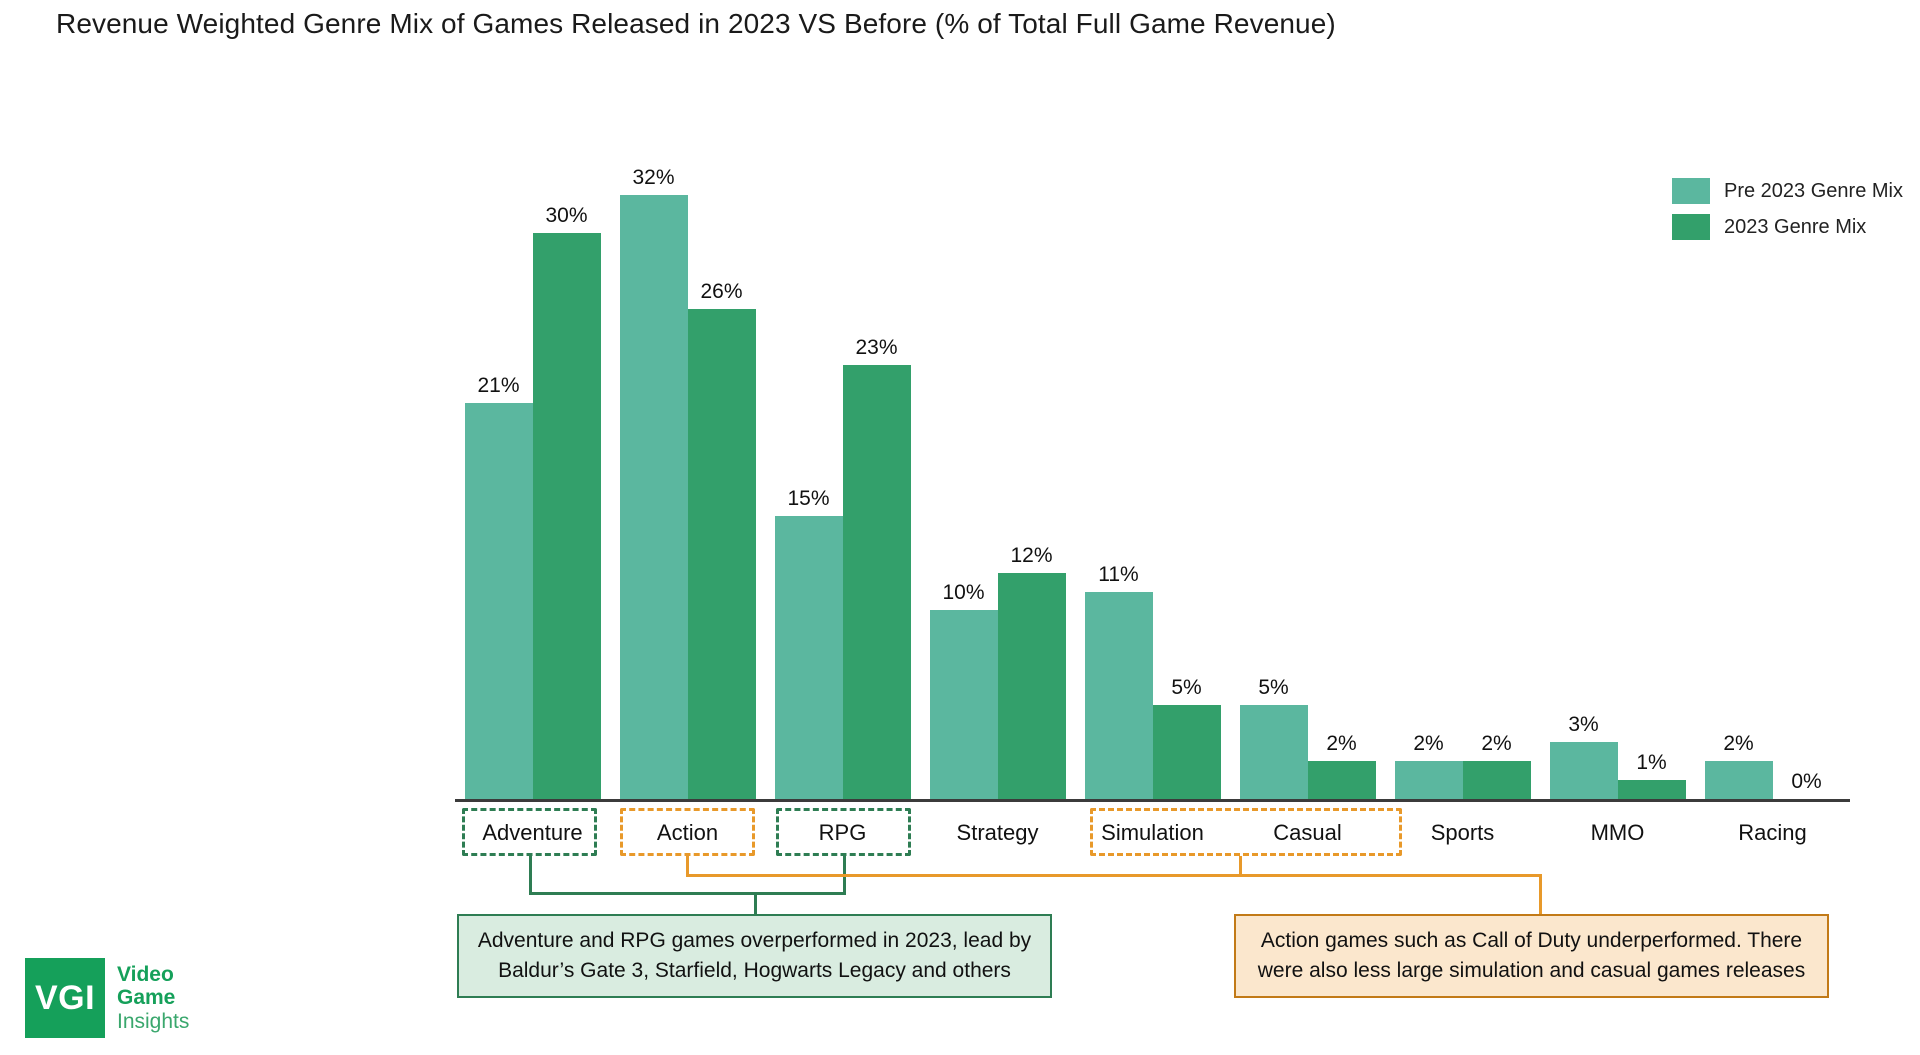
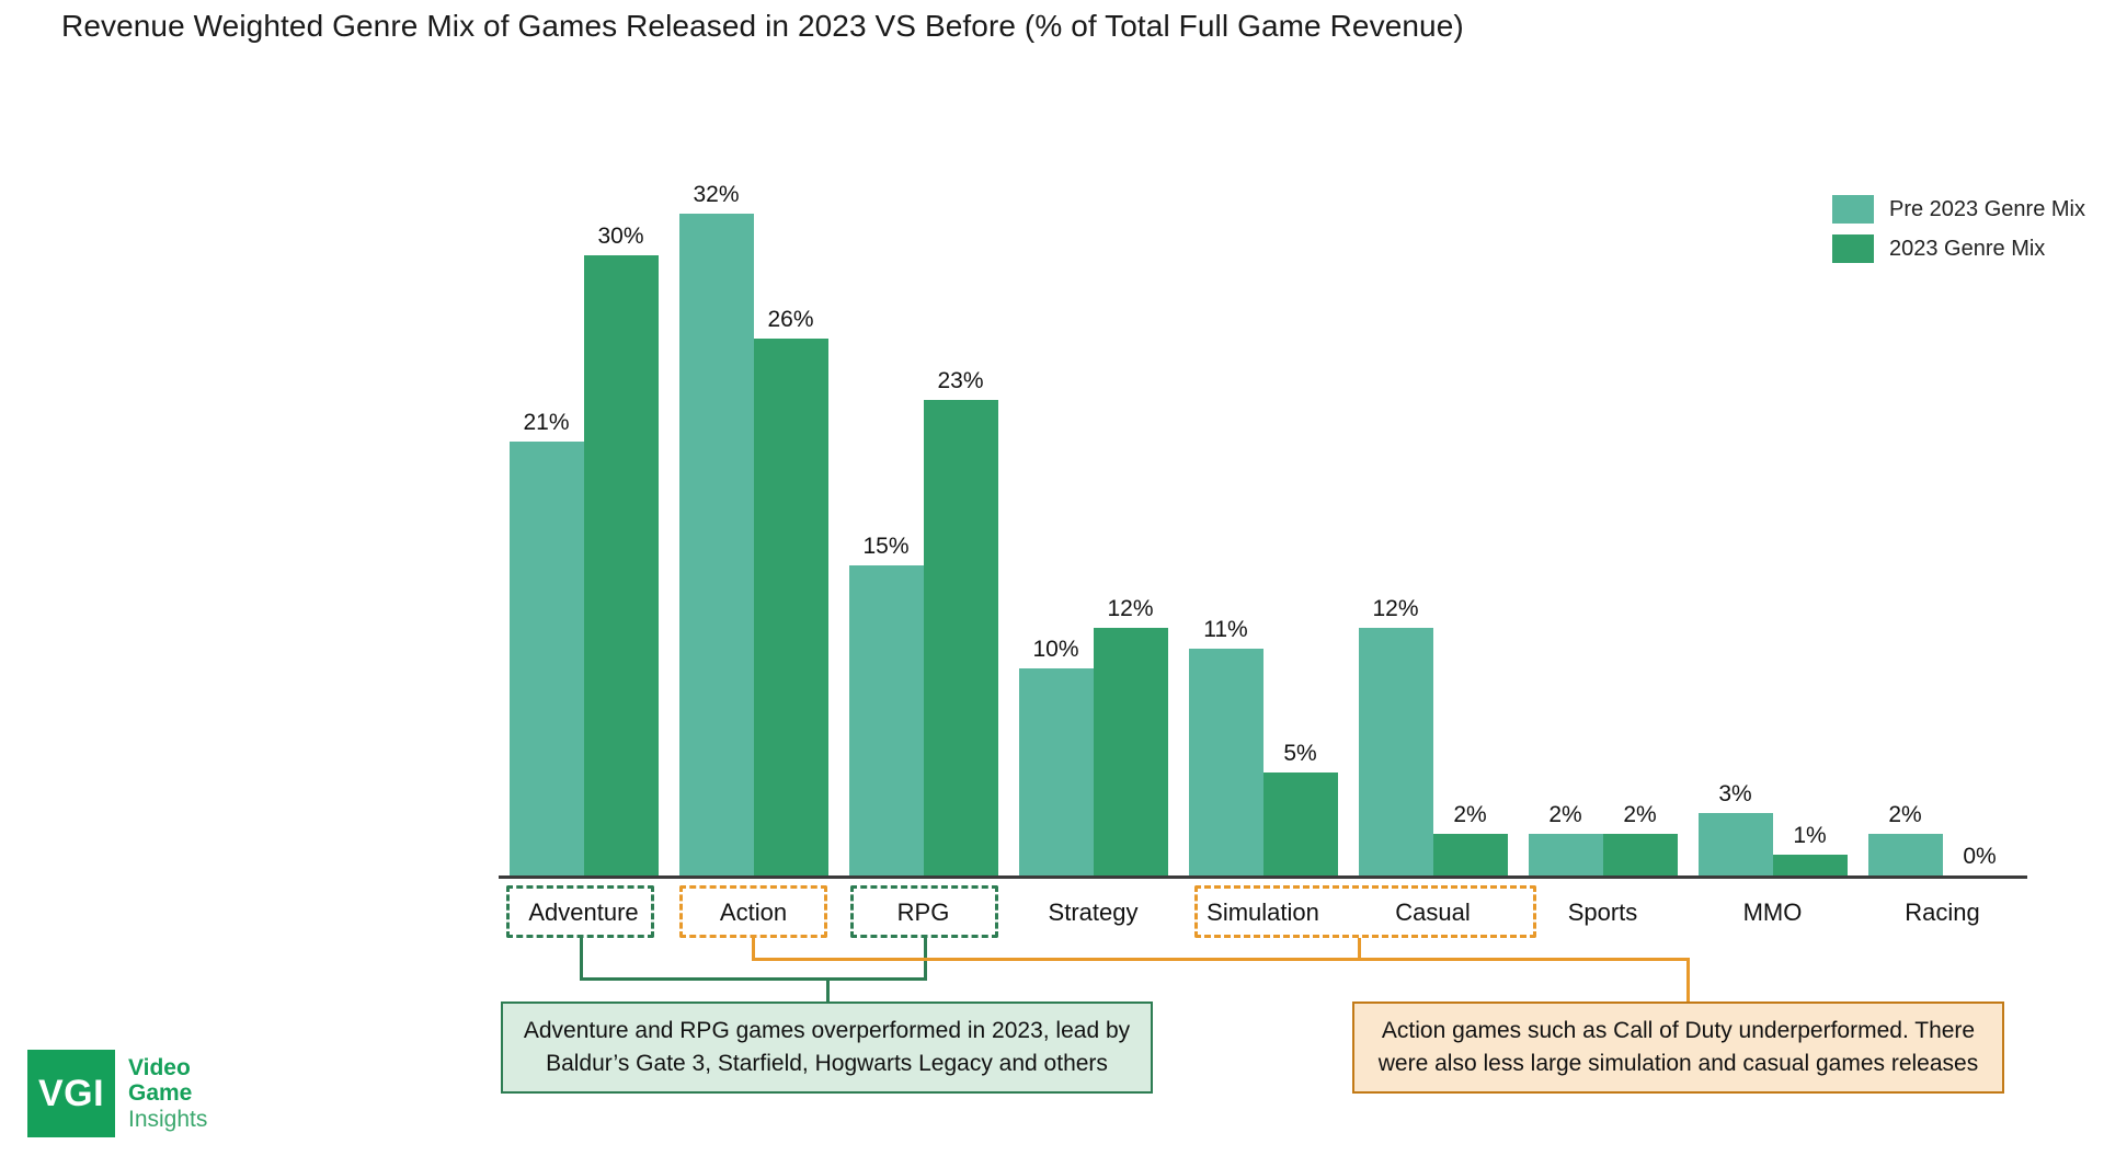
Pre 2023 Genre Mix/Casual: 5% -> 12%
